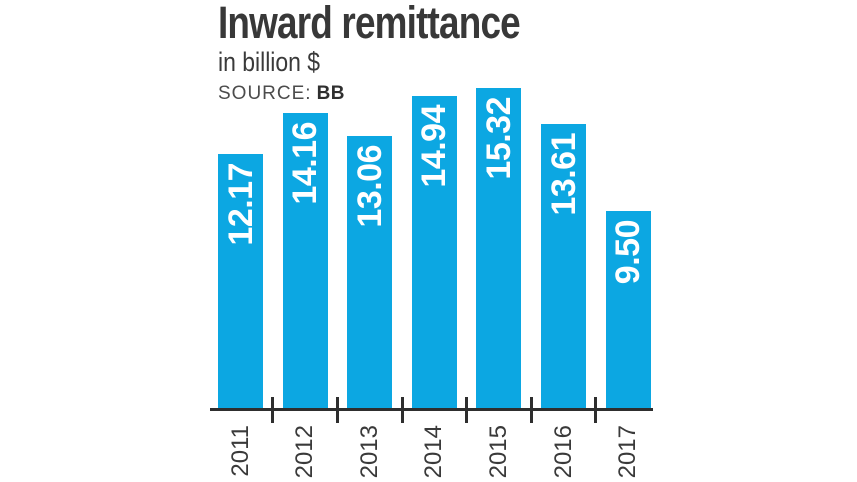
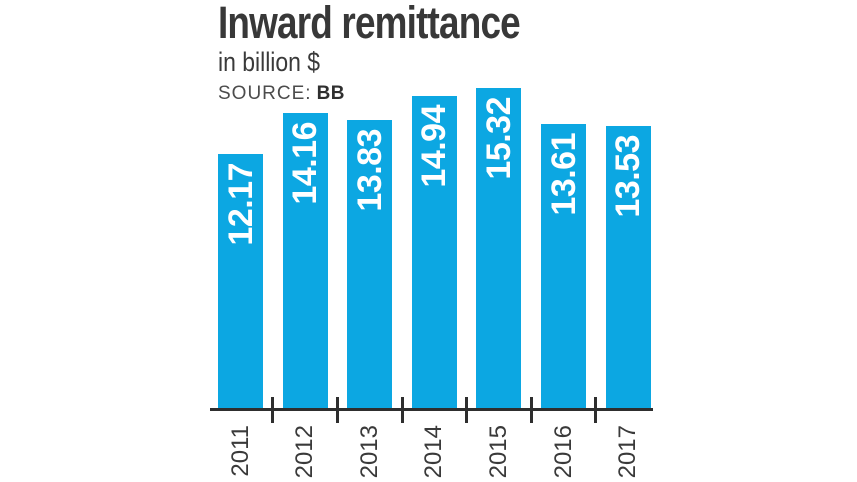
2013: 13.06 -> 13.83
2017: 9.50 -> 13.53
